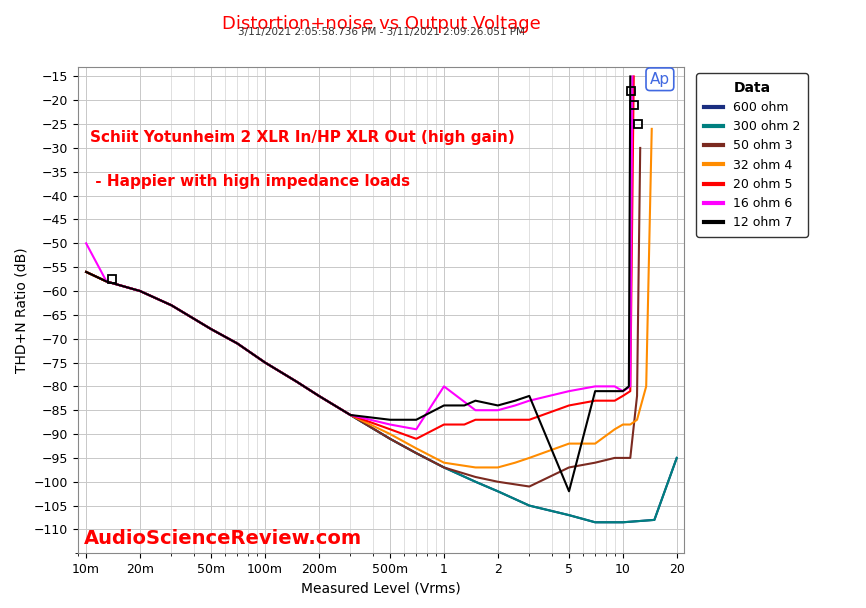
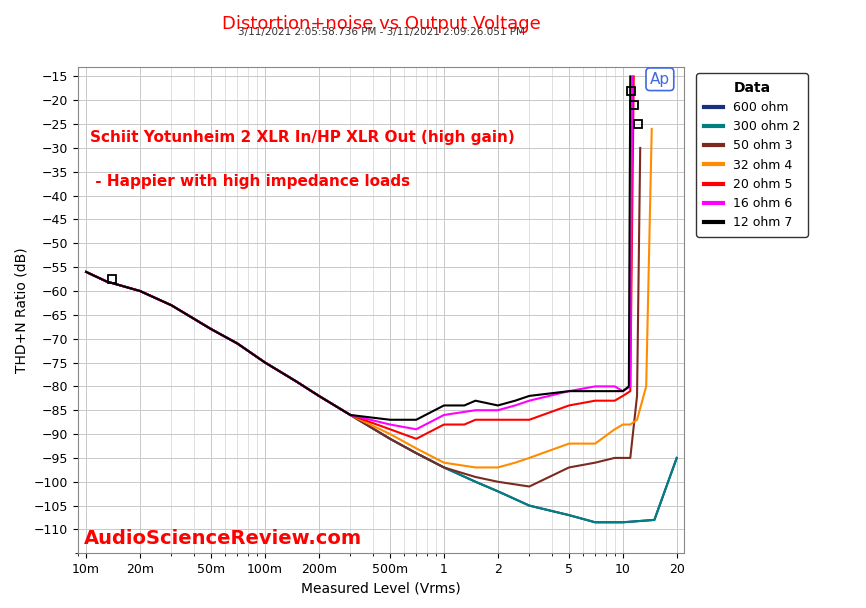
16 ohm 6/10m: -50 -> -56
16 ohm 6/1: -80 -> -86
12 ohm 7/5: -102 -> -81
